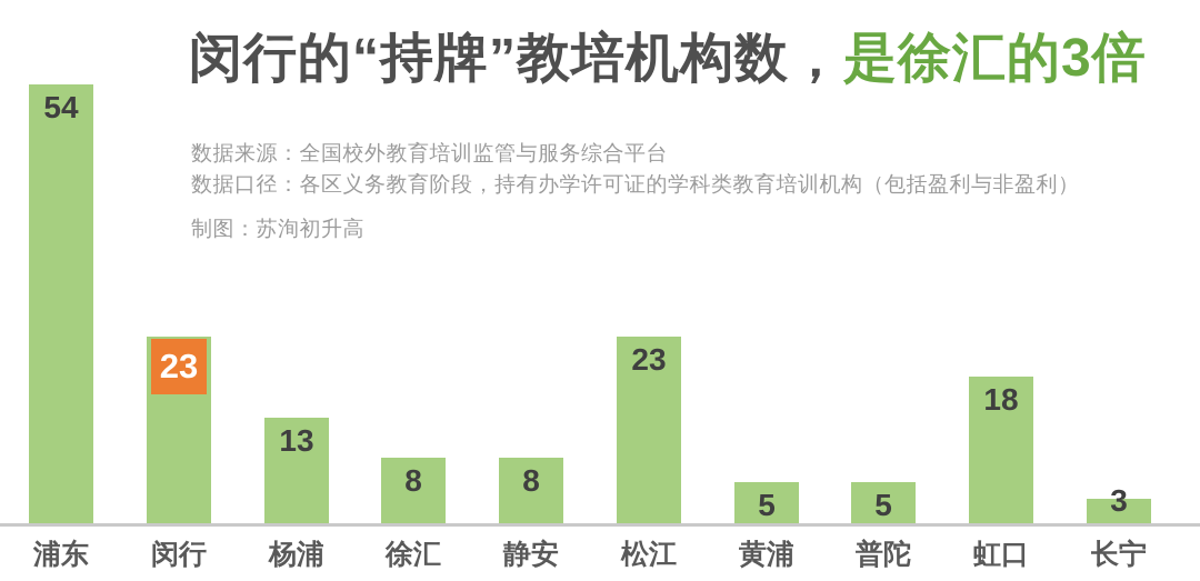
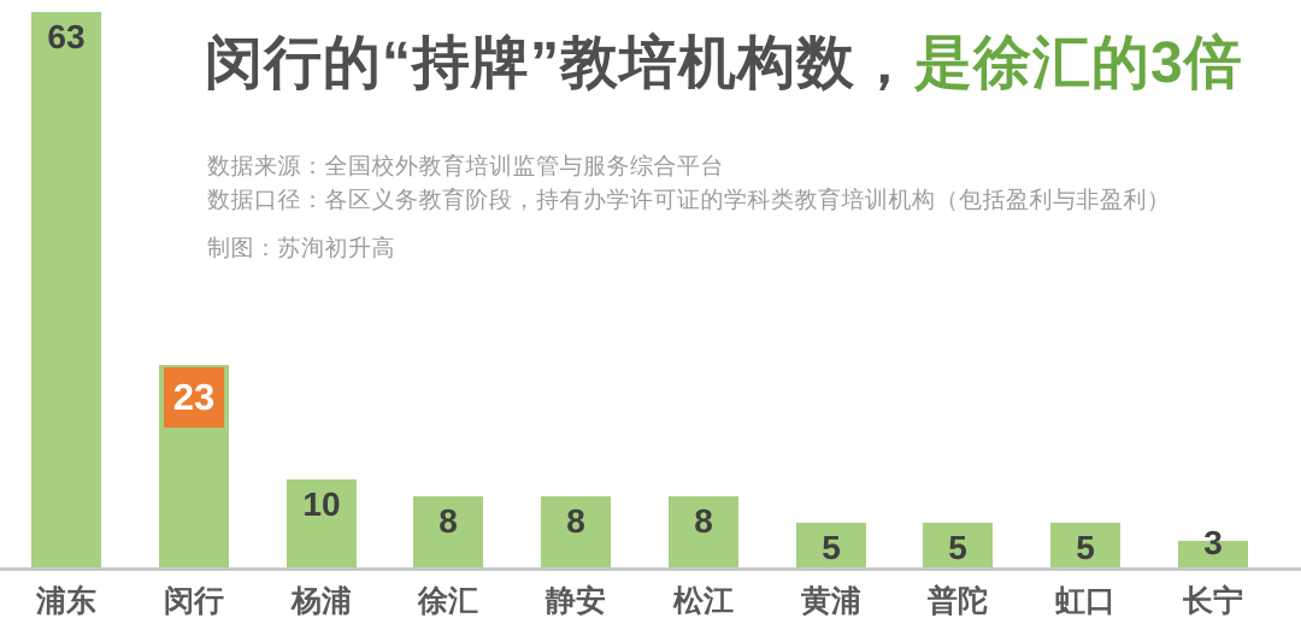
浦东: 54 -> 63
杨浦: 13 -> 10
松江: 23 -> 8
虹口: 18 -> 5
